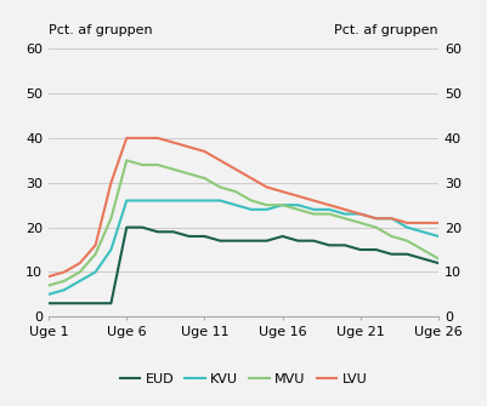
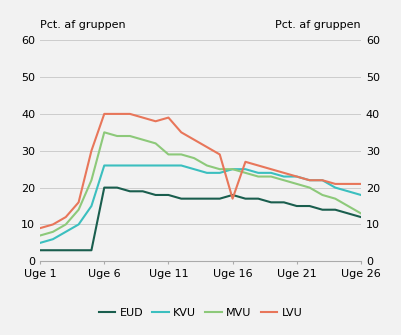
MVU/Uge 11: 31 -> 29
LVU/Uge 11: 37 -> 39
LVU/Uge 16: 28 -> 17
